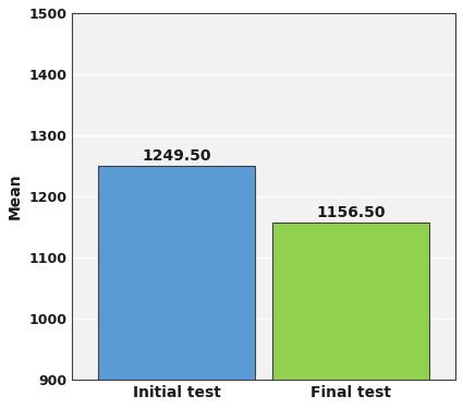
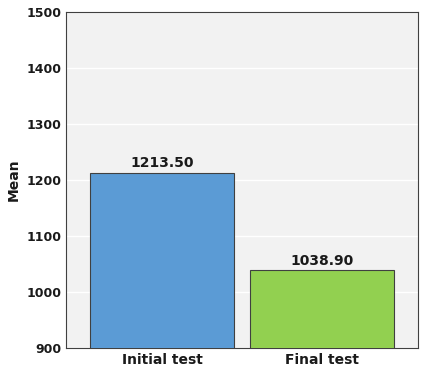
Initial test: 1249.50 -> 1213.50
Final test: 1156.50 -> 1038.90
